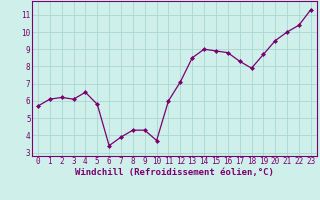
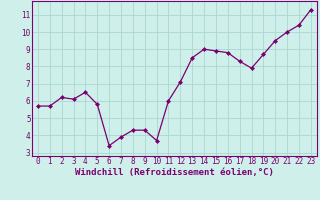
1: 6.1 -> 5.7
